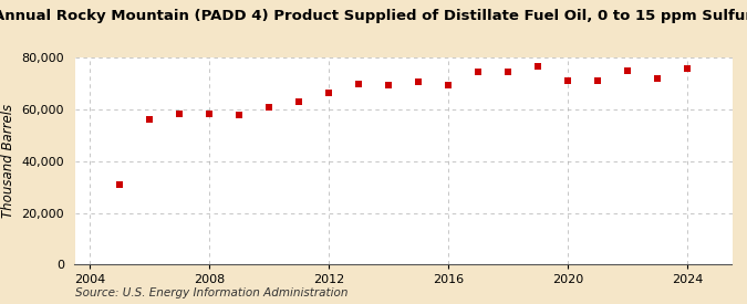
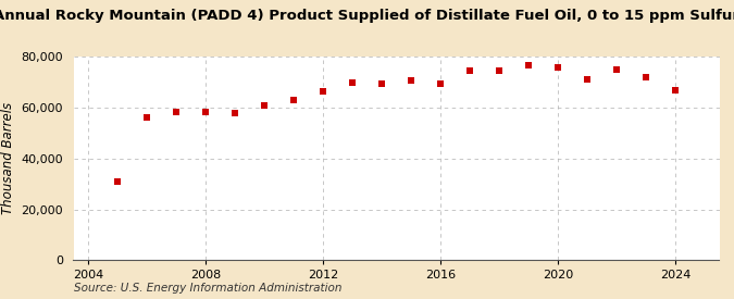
2020: 71,000 -> 76,000
2024: 76,000 -> 67,000
